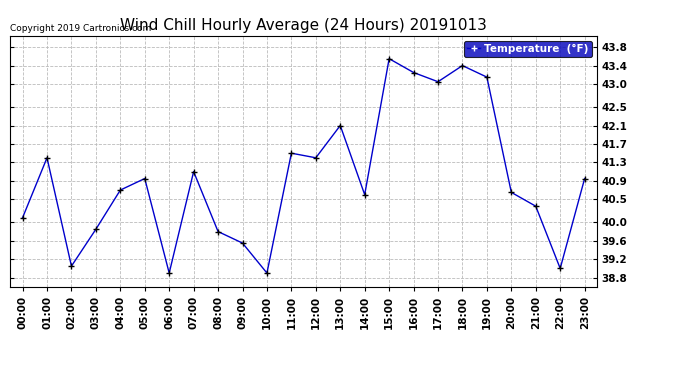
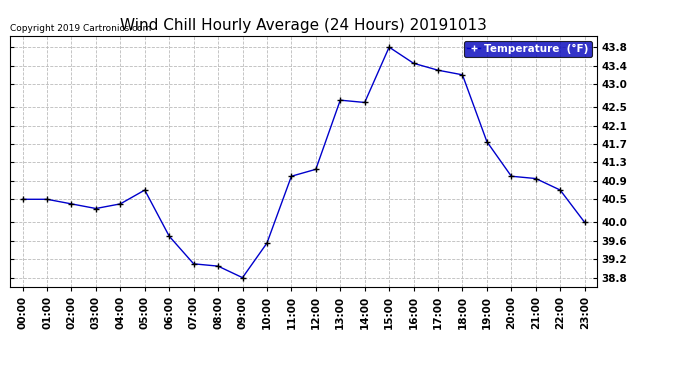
00:00: 40.10 -> 40.50
01:00: 41.40 -> 40.50
02:00: 39.05 -> 40.40
03:00: 39.85 -> 40.30
04:00: 40.70 -> 40.40
05:00: 40.95 -> 40.70
06:00: 38.90 -> 39.70
07:00: 41.10 -> 39.10
08:00: 39.80 -> 39.05
09:00: 39.55 -> 38.80
10:00: 38.90 -> 39.55
11:00: 41.50 -> 41.00
12:00: 41.40 -> 41.15
13:00: 42.10 -> 42.65
14:00: 40.60 -> 42.60
15:00: 43.55 -> 43.80
16:00: 43.25 -> 43.45
17:00: 43.05 -> 43.30
18:00: 43.40 -> 43.20
19:00: 43.15 -> 41.75
20:00: 40.65 -> 41.00
21:00: 40.35 -> 40.95
22:00: 39.00 -> 40.70
23:00: 40.95 -> 40.00
